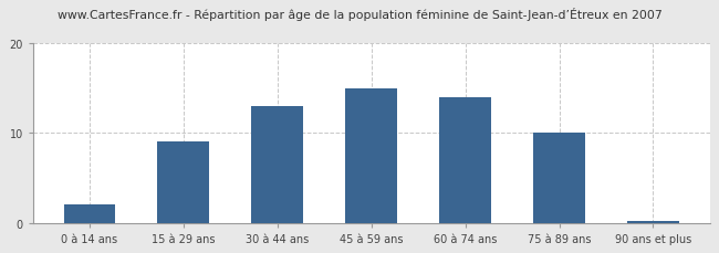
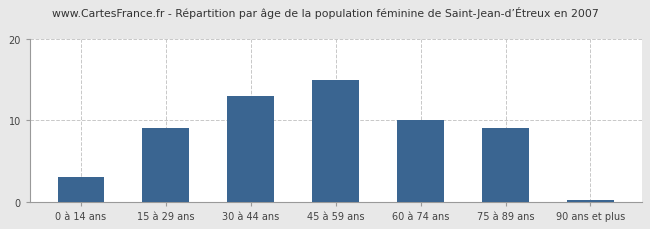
0 à 14 ans: 2.0 -> 3.0
60 à 74 ans: 14.0 -> 10.0
75 à 89 ans: 10.0 -> 9.0
